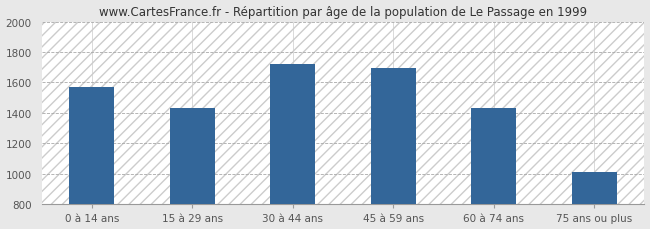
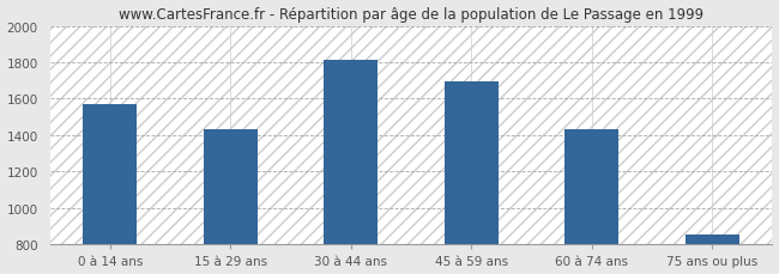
30 à 44 ans: 1720 -> 1820
75 ans ou plus: 1010 -> 860
